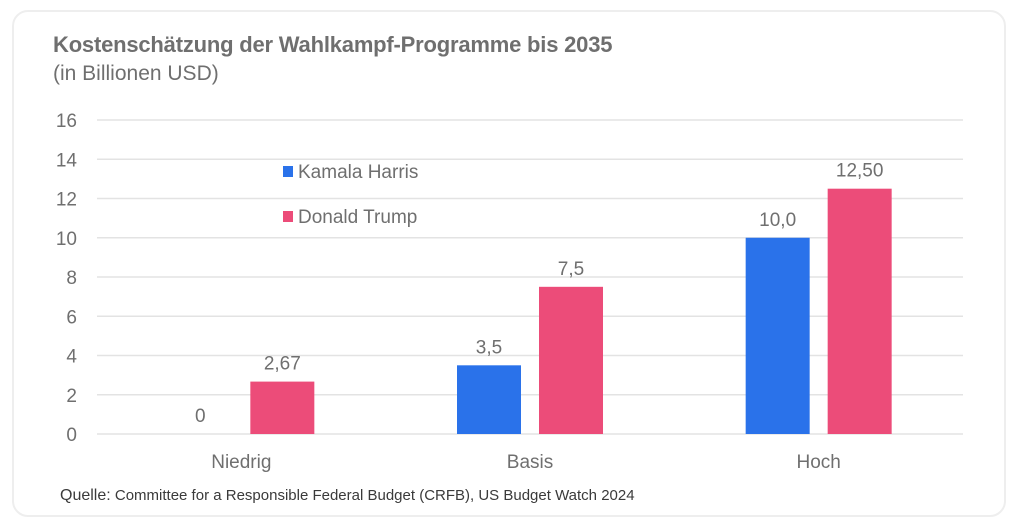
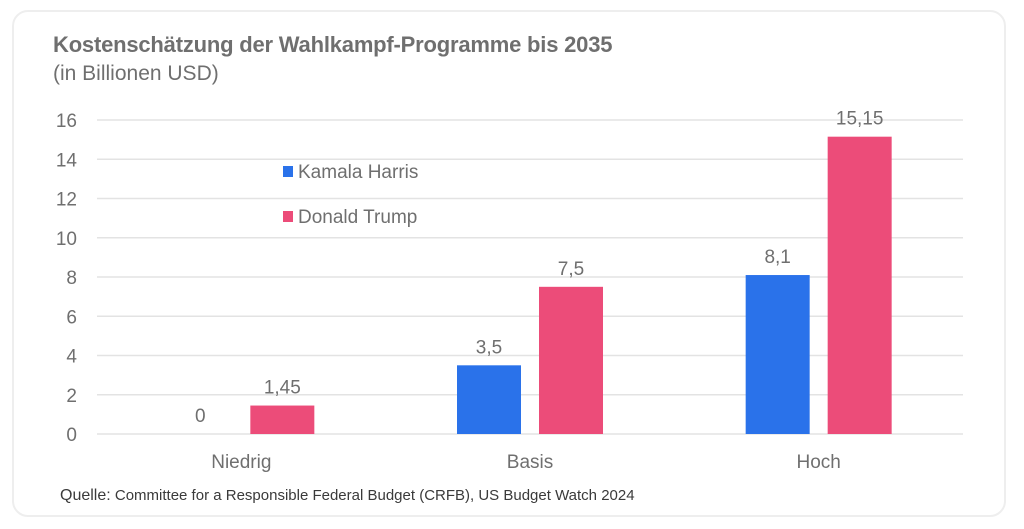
Donald Trump/Niedrig: 2,67 -> 1,45
Kamala Harris/Hoch: 10,0 -> 8,1
Donald Trump/Hoch: 12,50 -> 15,15
